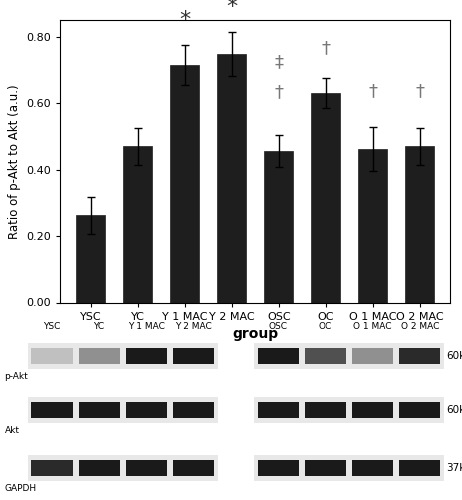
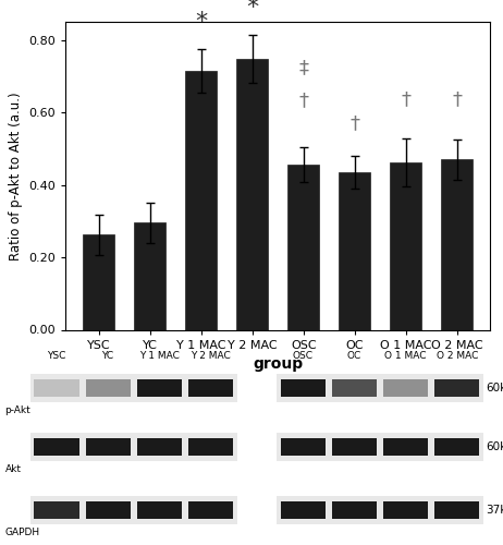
YC: 0.470 -> 0.295
OC: 0.630 -> 0.435
